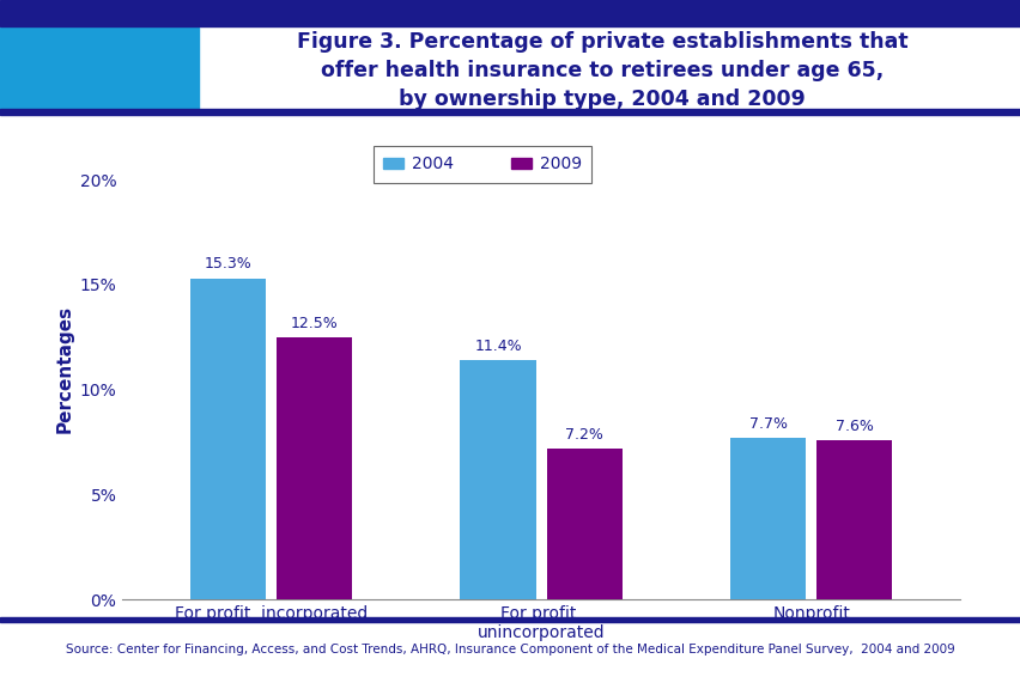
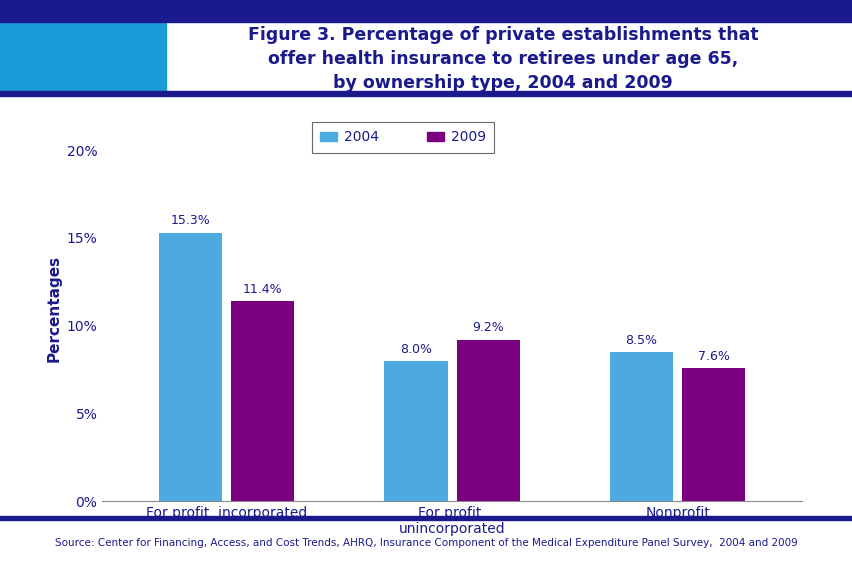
2009/For profit, incorporated: 12.5% -> 11.4%
2004/For profit, unincorporated: 11.4% -> 8.0%
2009/For profit, unincorporated: 7.2% -> 9.2%
2004/Nonprofit: 7.7% -> 8.5%
